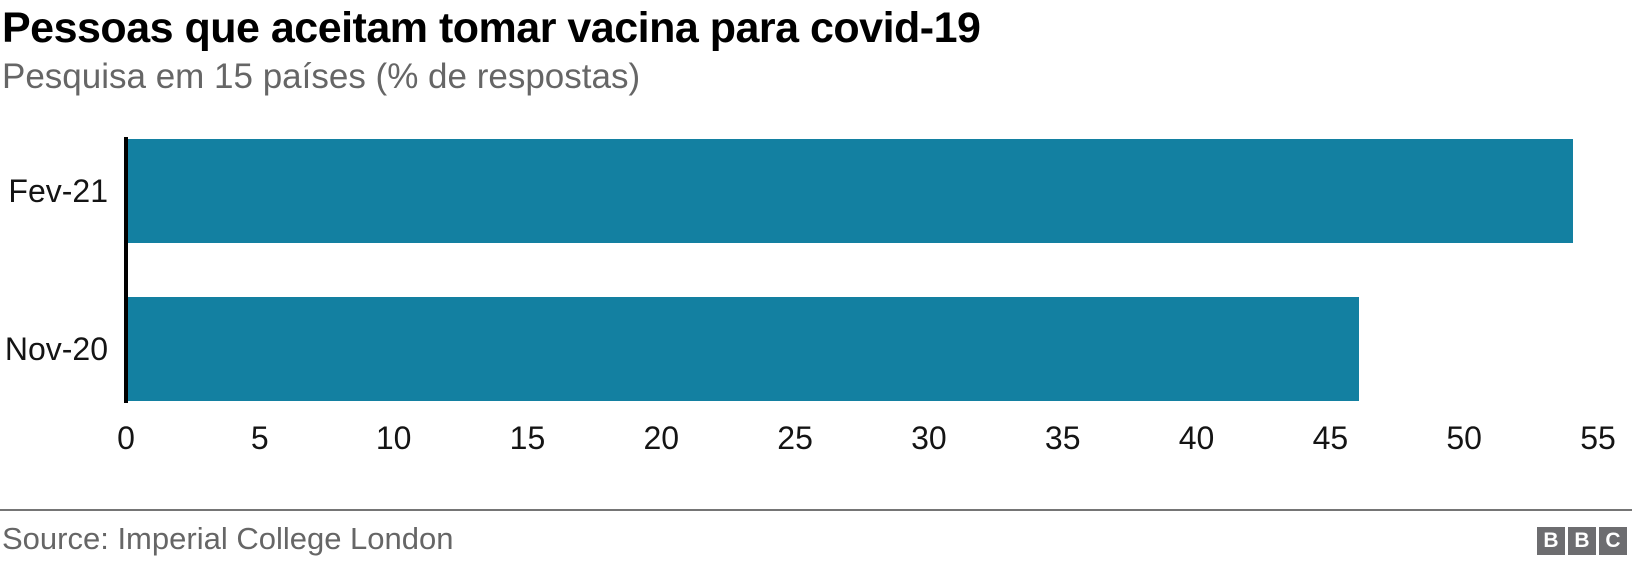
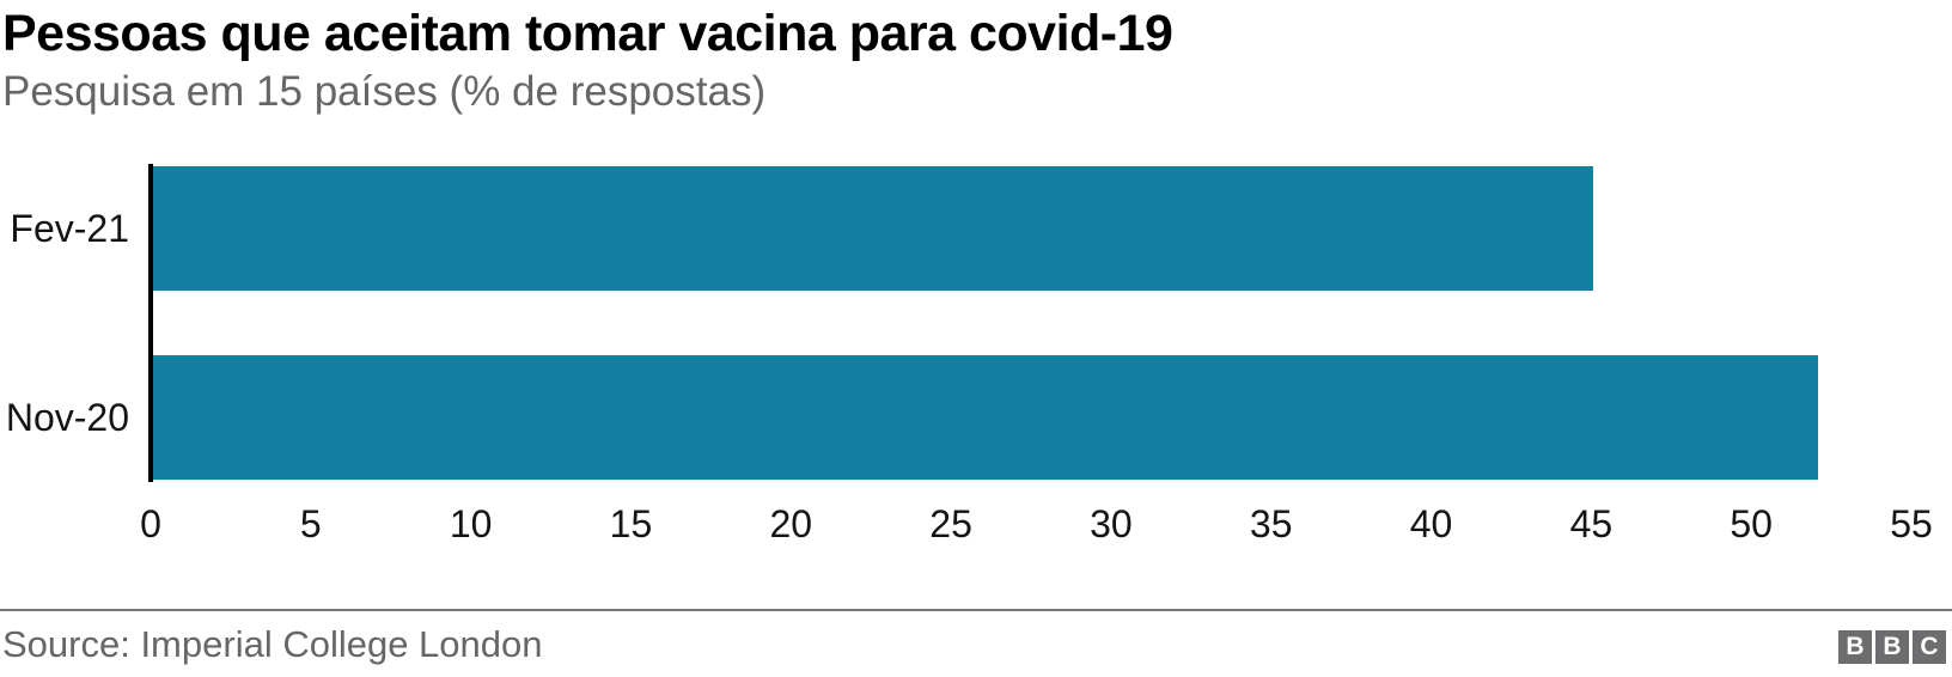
Fev-21: 54 -> 45
Nov-20: 46 -> 52
